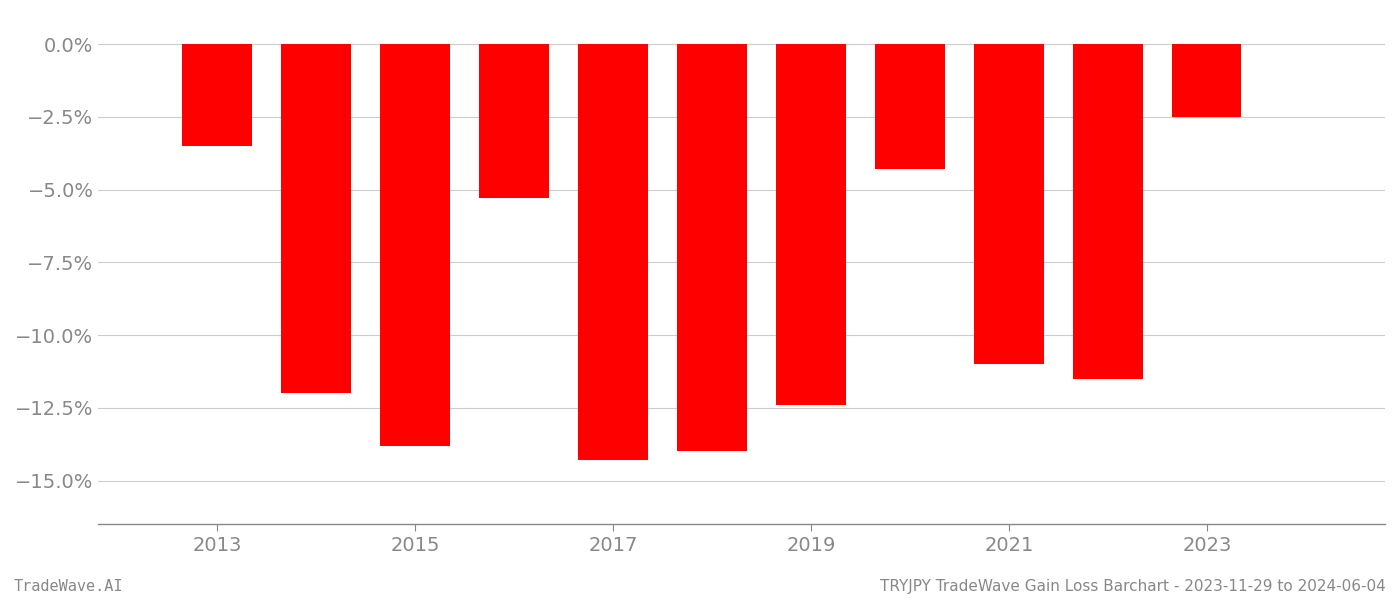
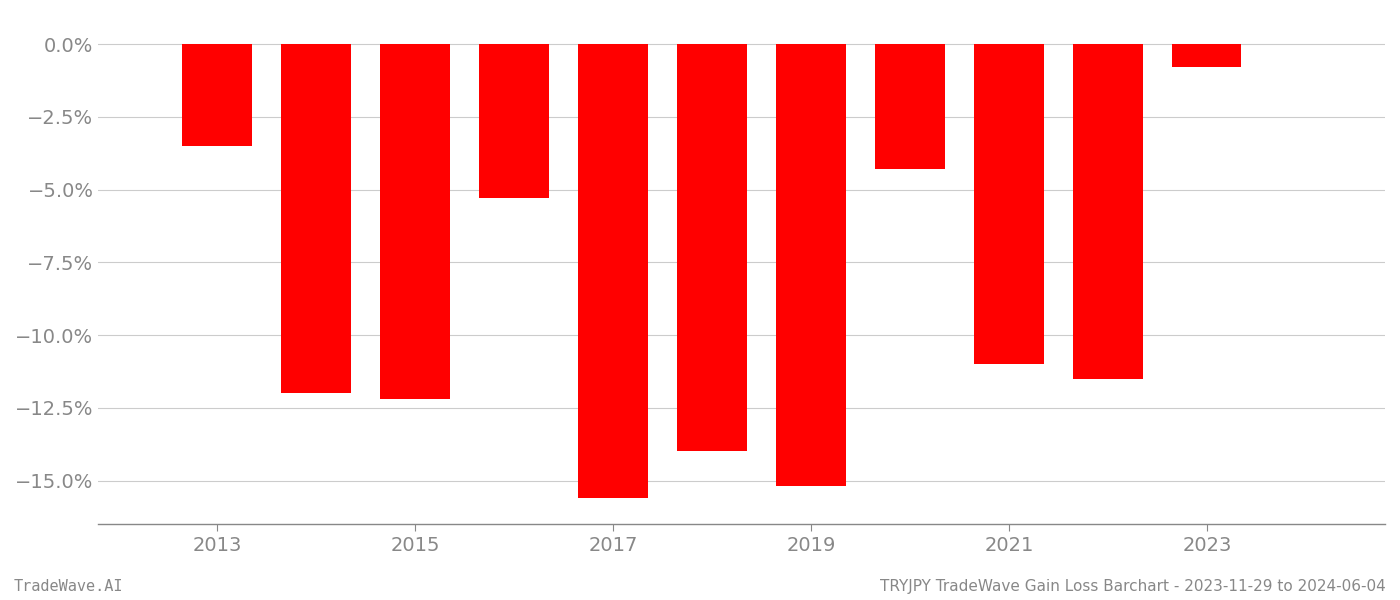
2015: -13.8% -> -12.2%
2017: -14.3% -> -15.6%
2019: -12.4% -> -15.2%
2023: -2.5% -> -0.8%
